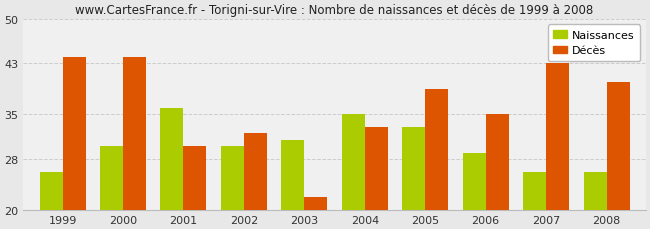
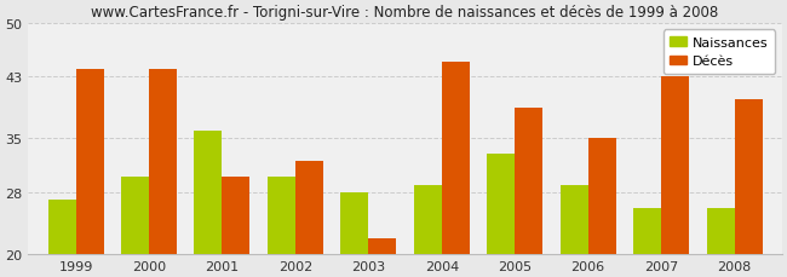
Naissances/1999: 26 -> 27
Naissances/2003: 31 -> 28
Naissances/2004: 35 -> 29
Décès/2004: 33 -> 45
